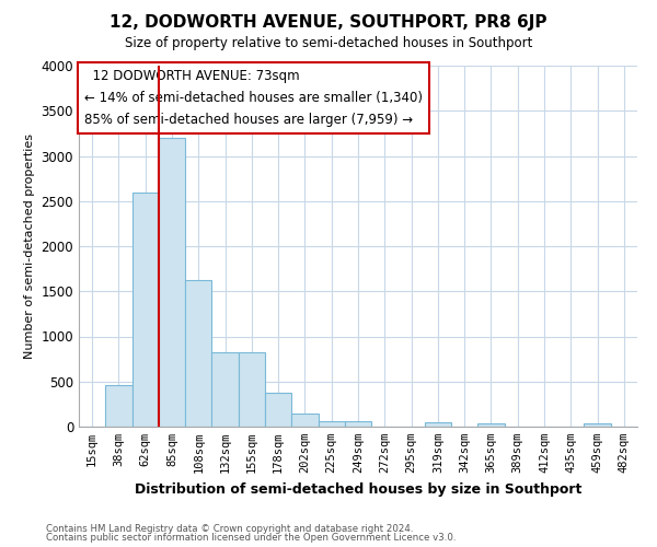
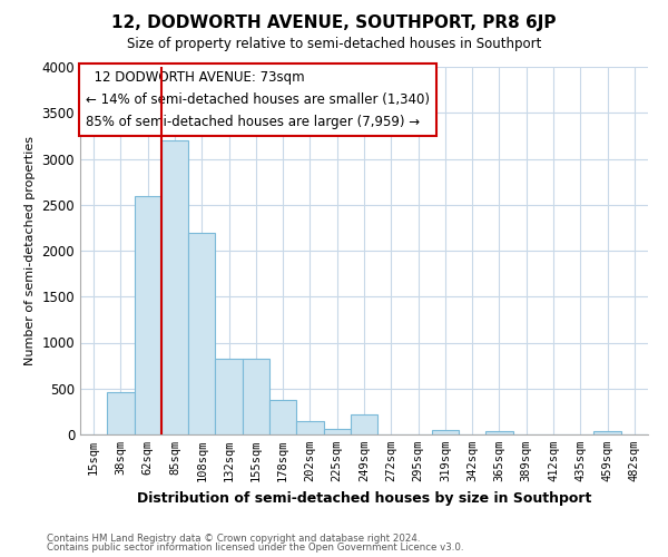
108sqm: 1630 -> 2200
249sqm: 60 -> 220
